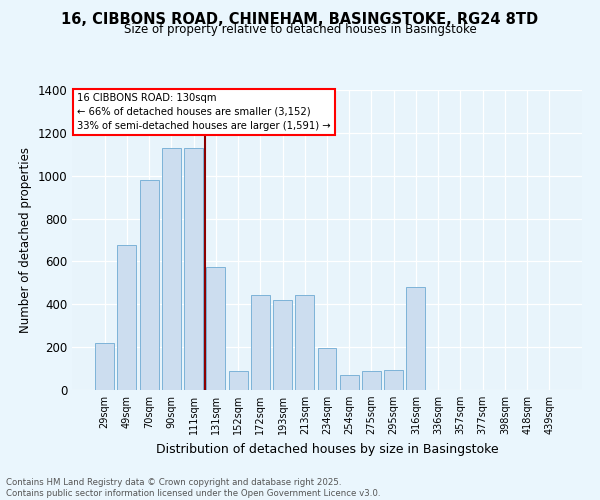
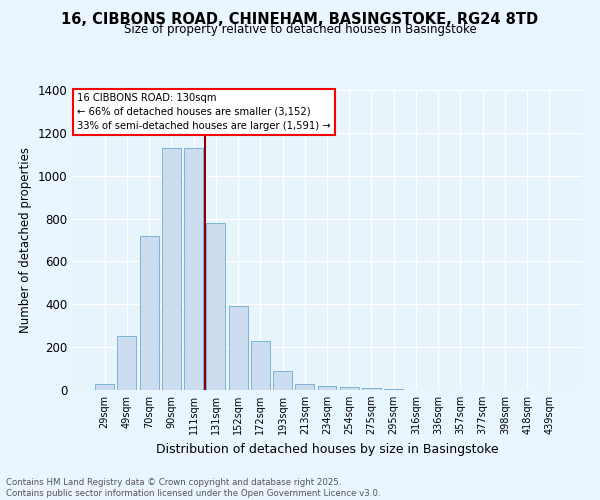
29sqm: 220 -> 30
49sqm: 675 -> 250
70sqm: 980 -> 720
131sqm: 575 -> 780
152sqm: 90 -> 390
172sqm: 445 -> 230
193sqm: 420 -> 90
213sqm: 445 -> 30
234sqm: 195 -> 20
254sqm: 70 -> 15
275sqm: 90 -> 8
295sqm: 95 -> 4
316sqm: 480 -> 2
